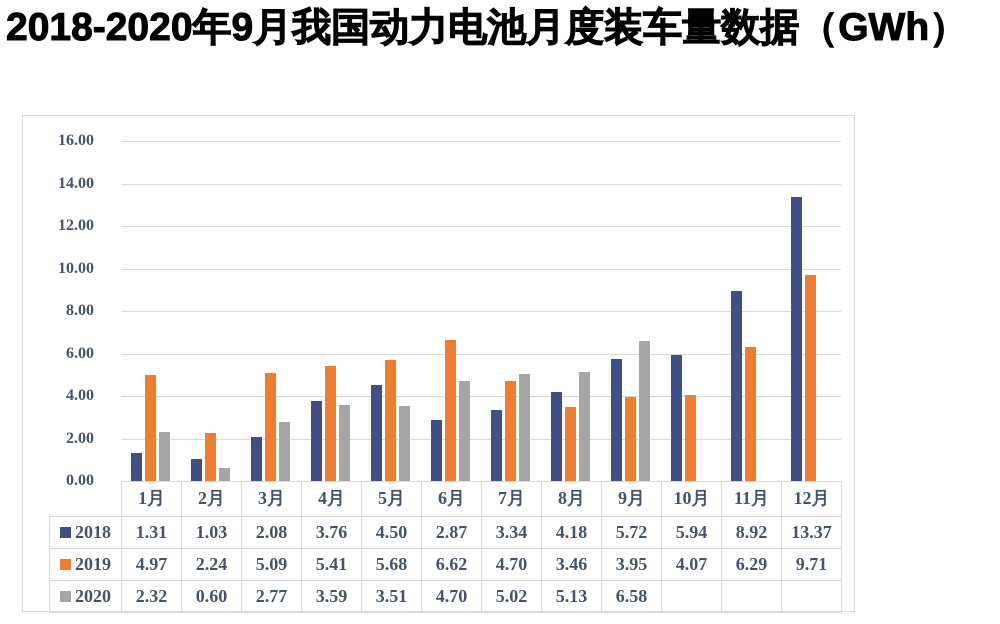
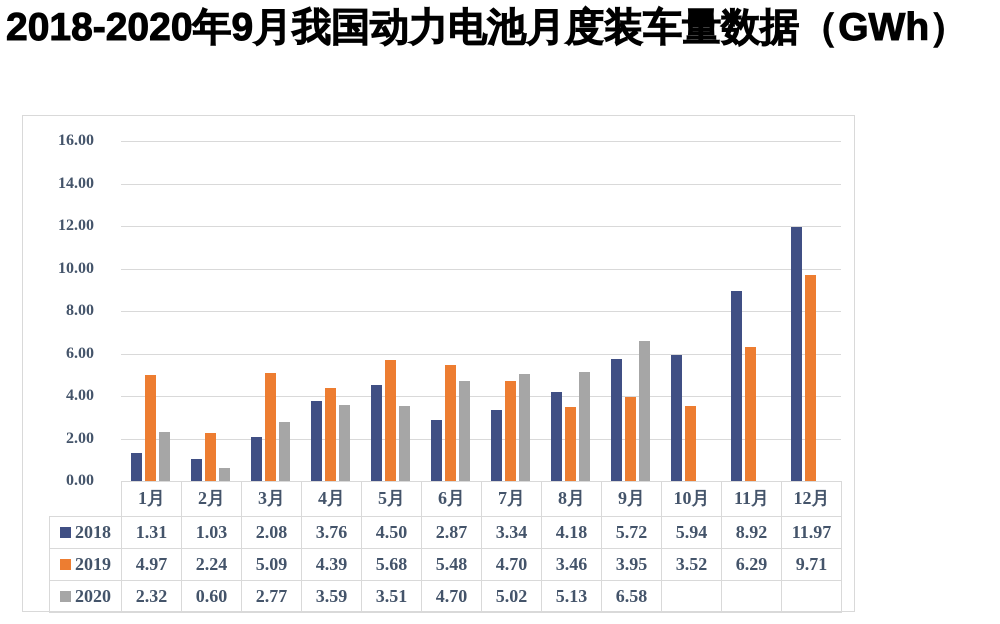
2019/4月: 5.41 -> 4.39
2019/6月: 6.62 -> 5.48
2019/10月: 4.07 -> 3.52
2018/12月: 13.37 -> 11.97
